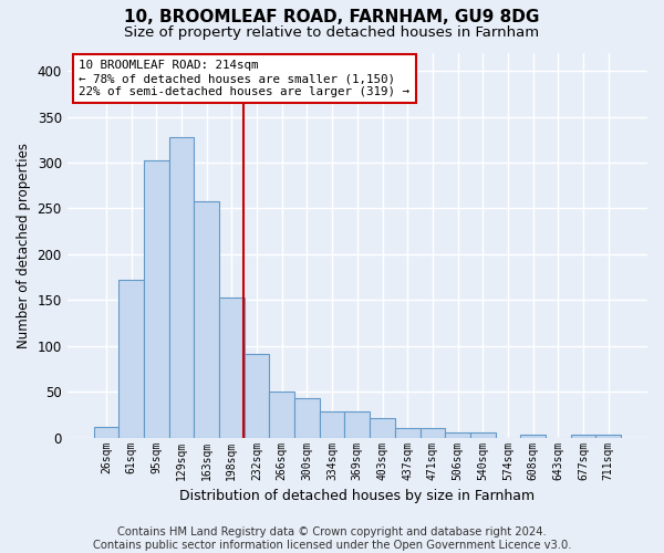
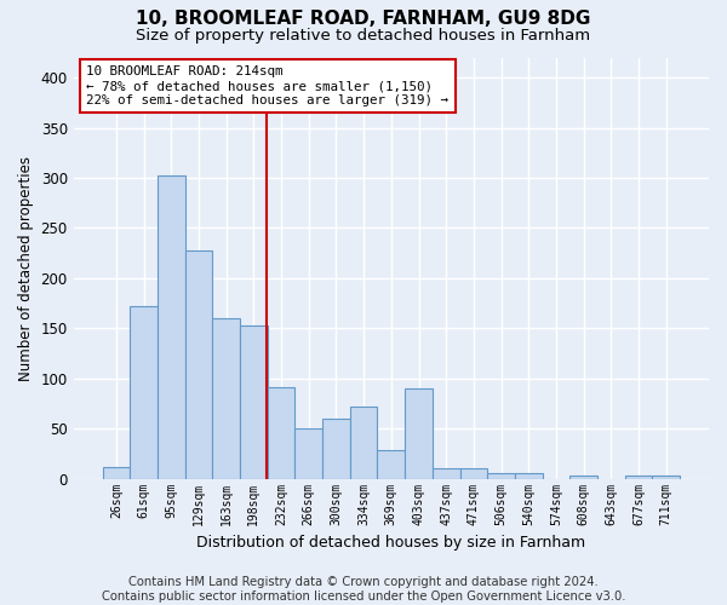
129sqm: 328 -> 228
163sqm: 258 -> 160
300sqm: 43 -> 60
334sqm: 28 -> 72
403sqm: 21 -> 90
